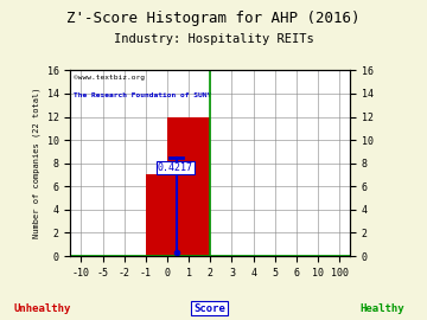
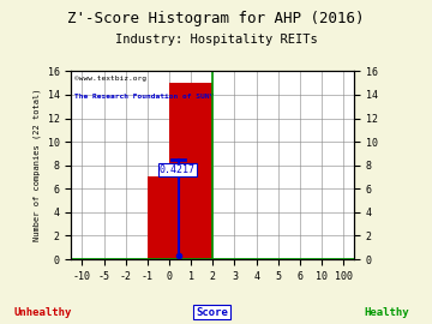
1: 12 -> 15
